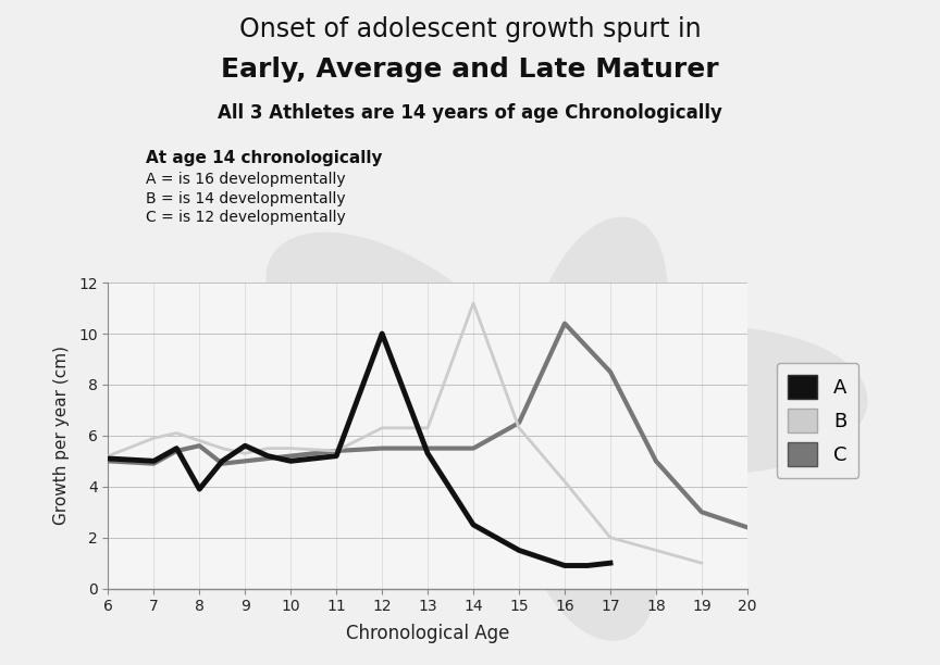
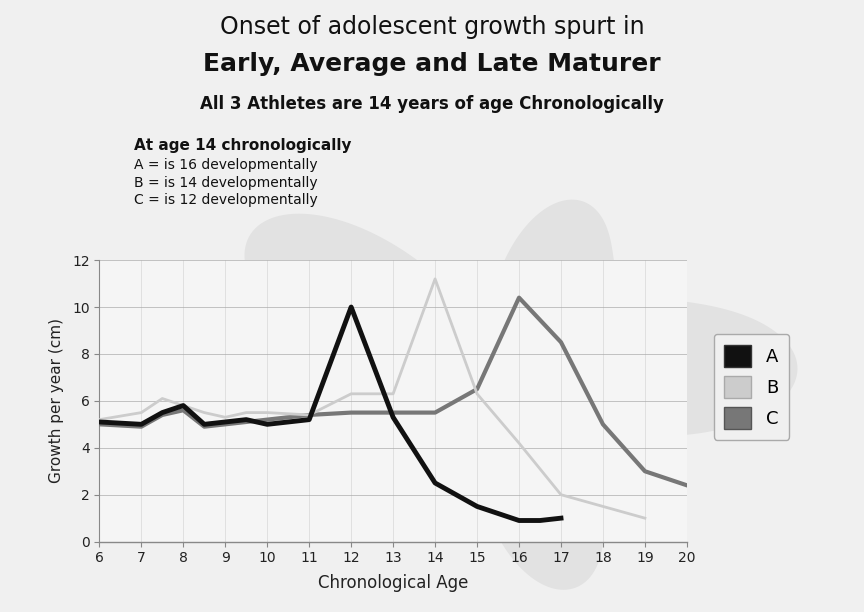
B/7: 5.9 -> 5.5
A/8: 3.9 -> 5.8
A/9: 5.6 -> 5.1
